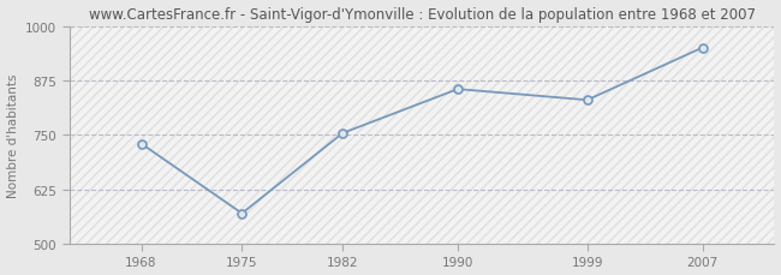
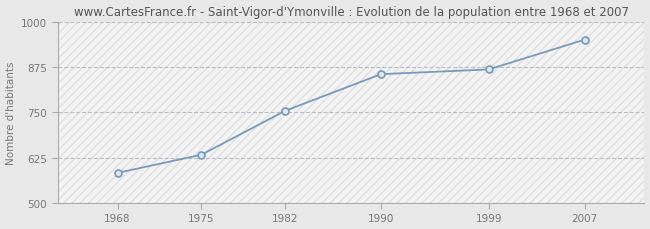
1968: 730 -> 583
1975: 570 -> 633
1999: 830 -> 868
